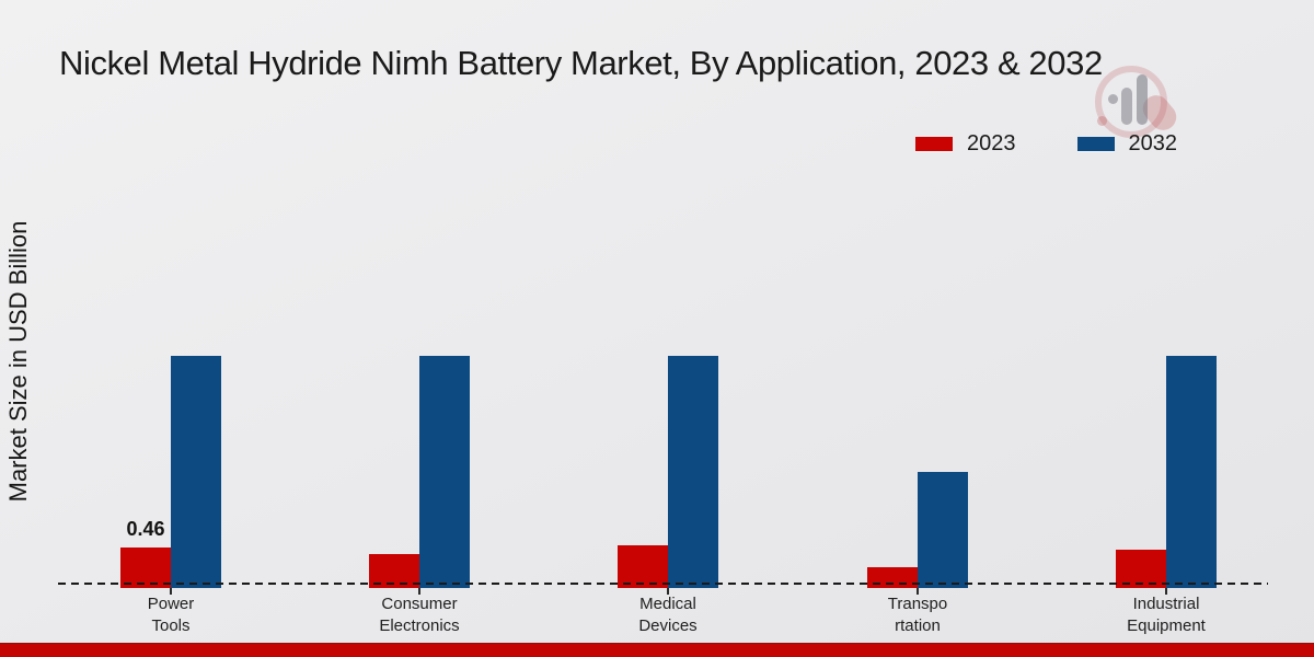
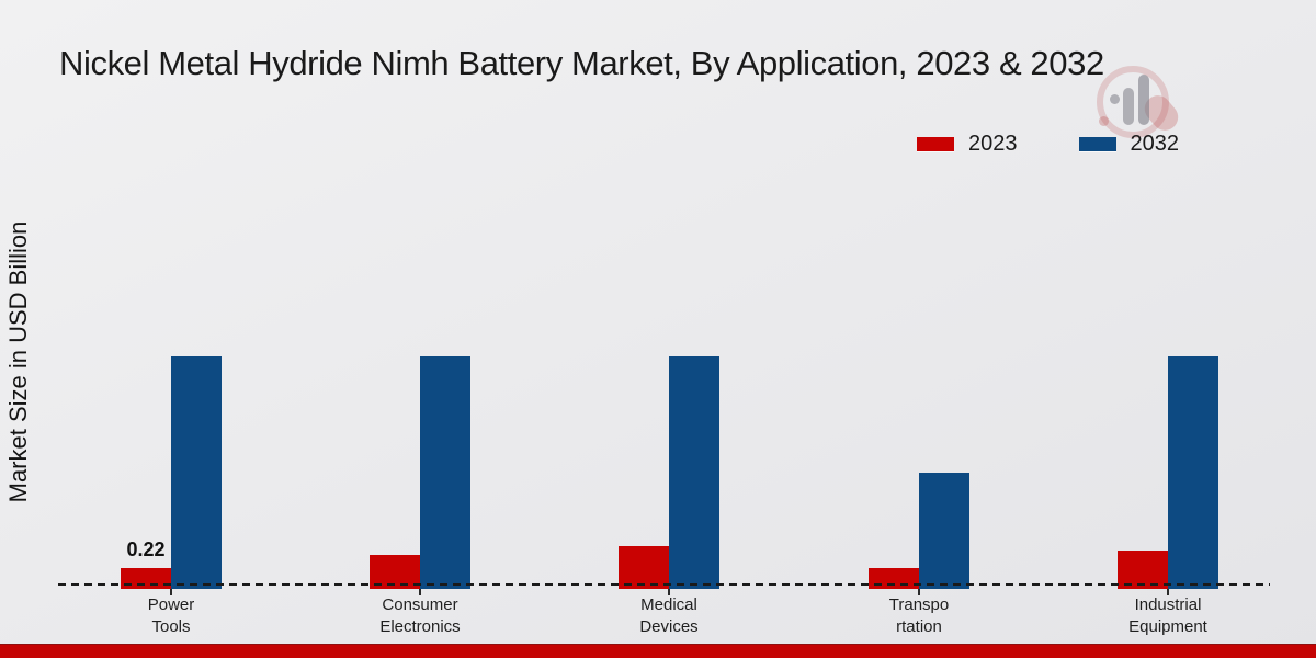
2023/Power Tools: 0.46 -> 0.22
